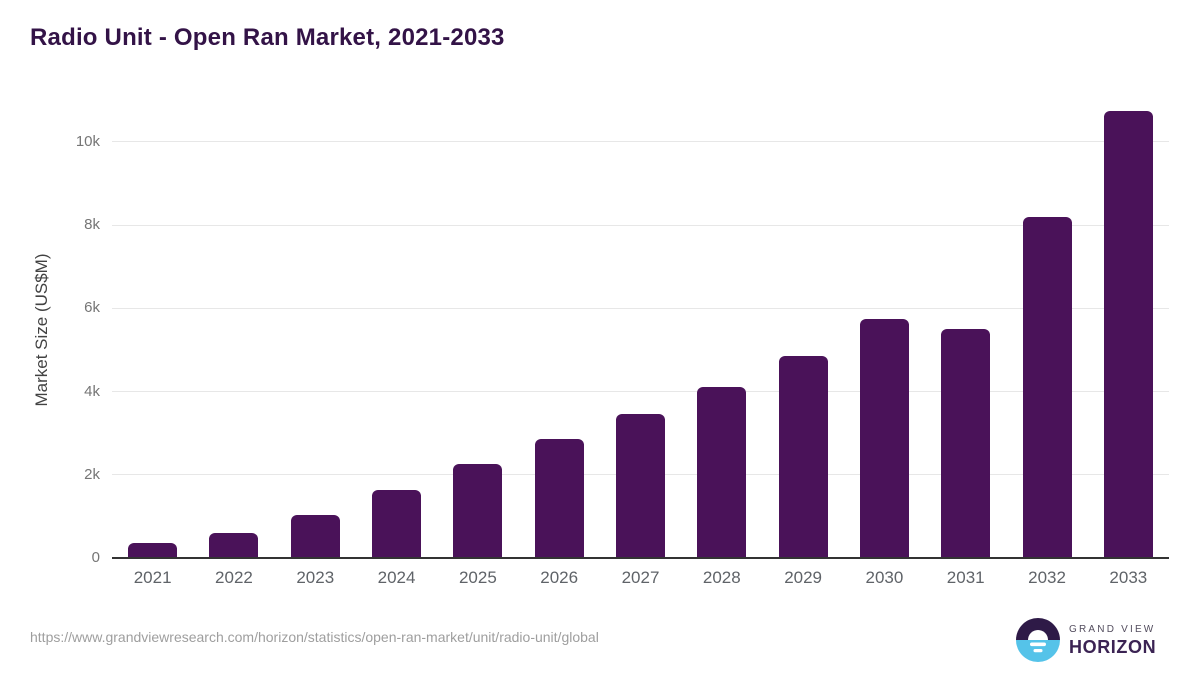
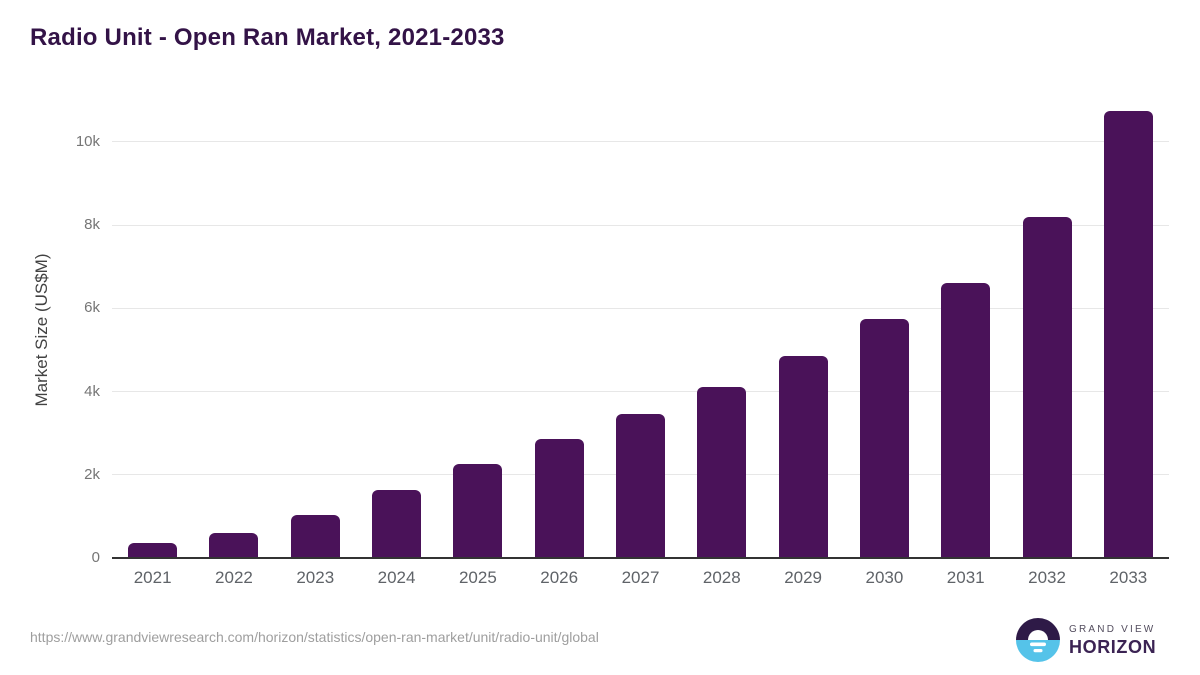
2031: 5.5k -> 6.6k
